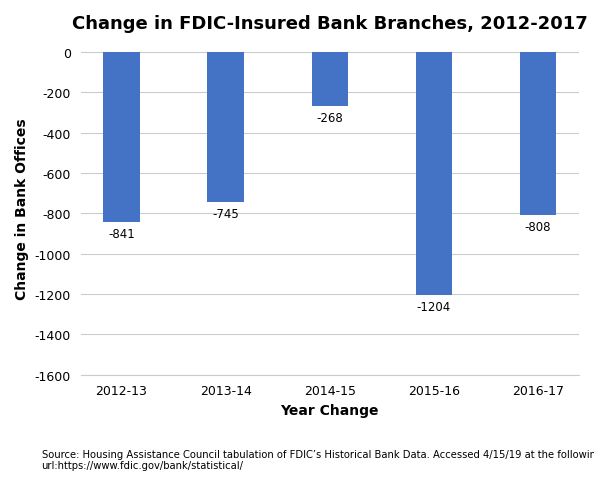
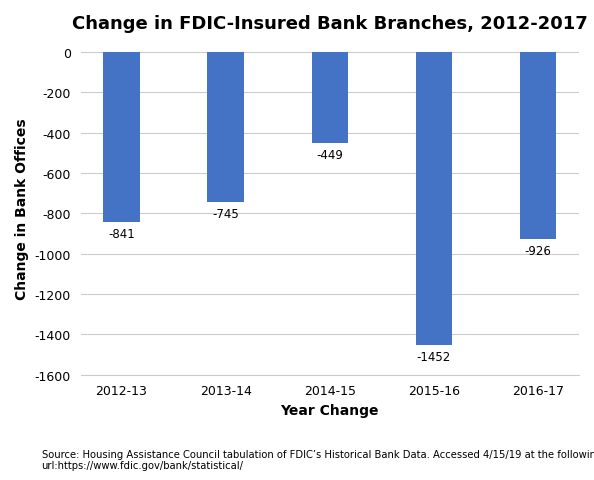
2014-15: -268 -> -449
2015-16: -1204 -> -1452
2016-17: -808 -> -926
